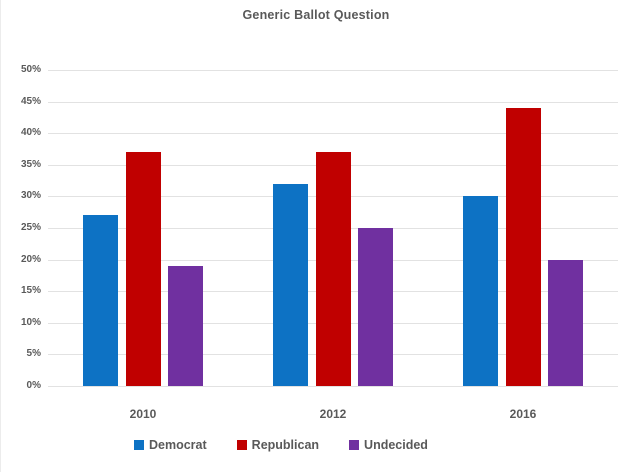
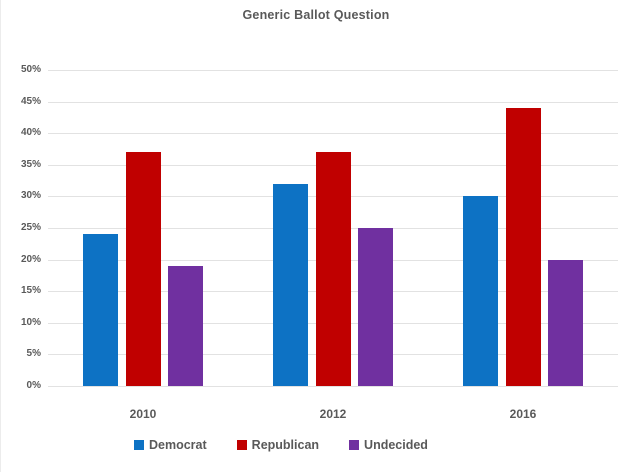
Democrat/2010: 27% -> 24%
